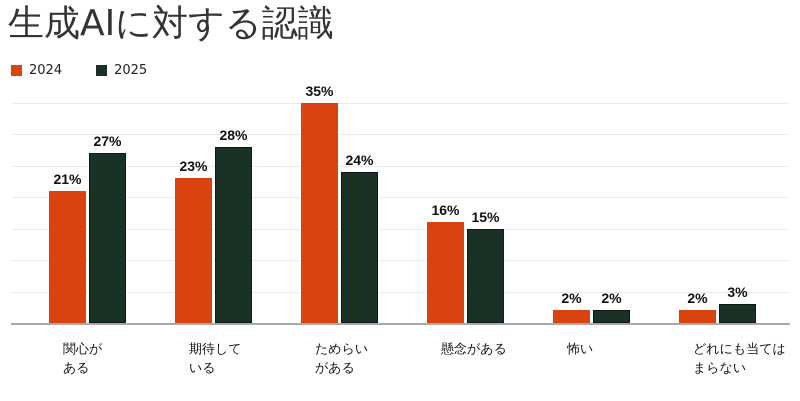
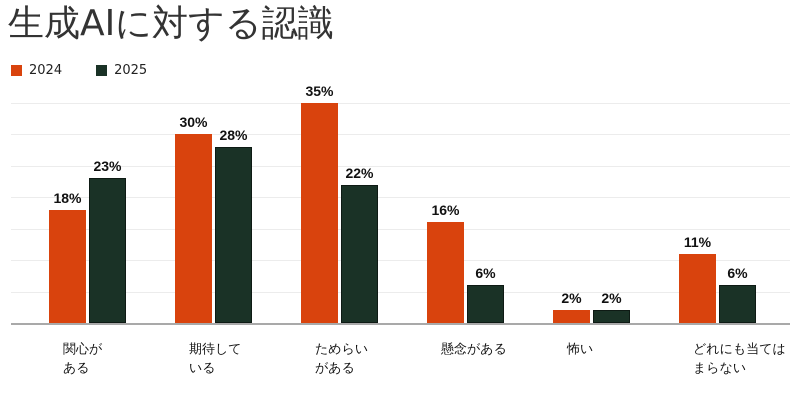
2024/関心がある: 21% -> 18%
2025/関心がある: 27% -> 23%
2024/期待している: 23% -> 30%
2025/ためらいがある: 24% -> 22%
2025/懸念がある: 15% -> 6%
2024/どれにも当てはまらない: 2% -> 11%
2025/どれにも当てはまらない: 3% -> 6%
